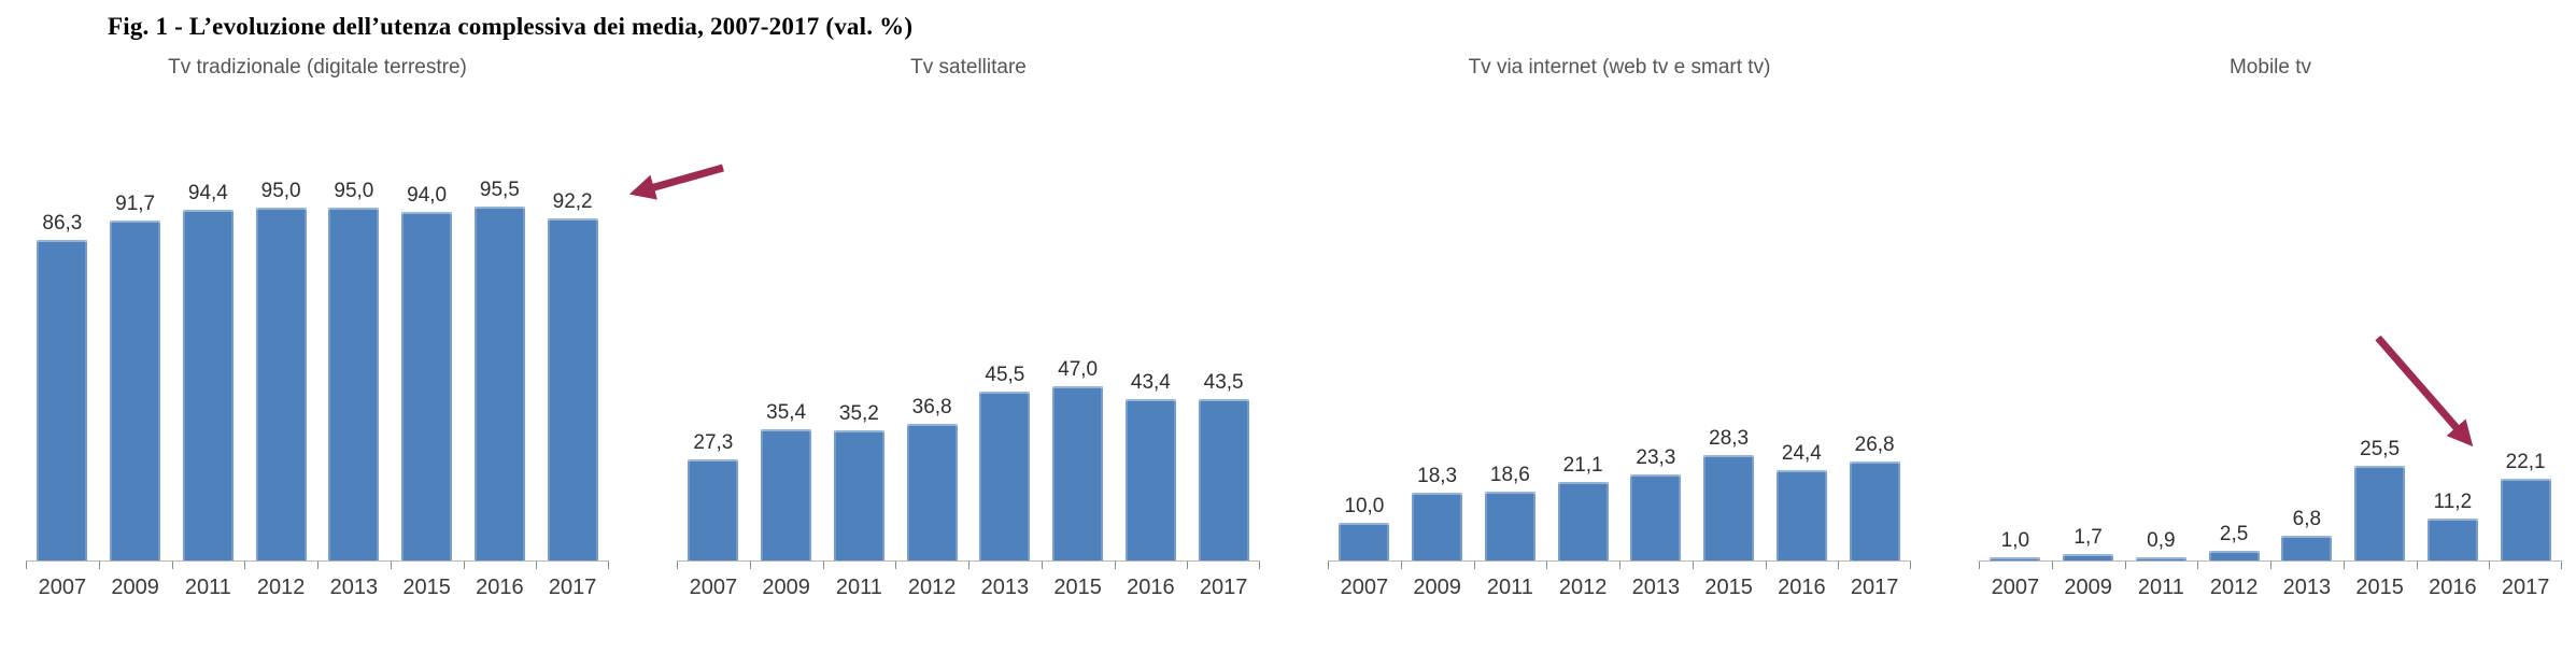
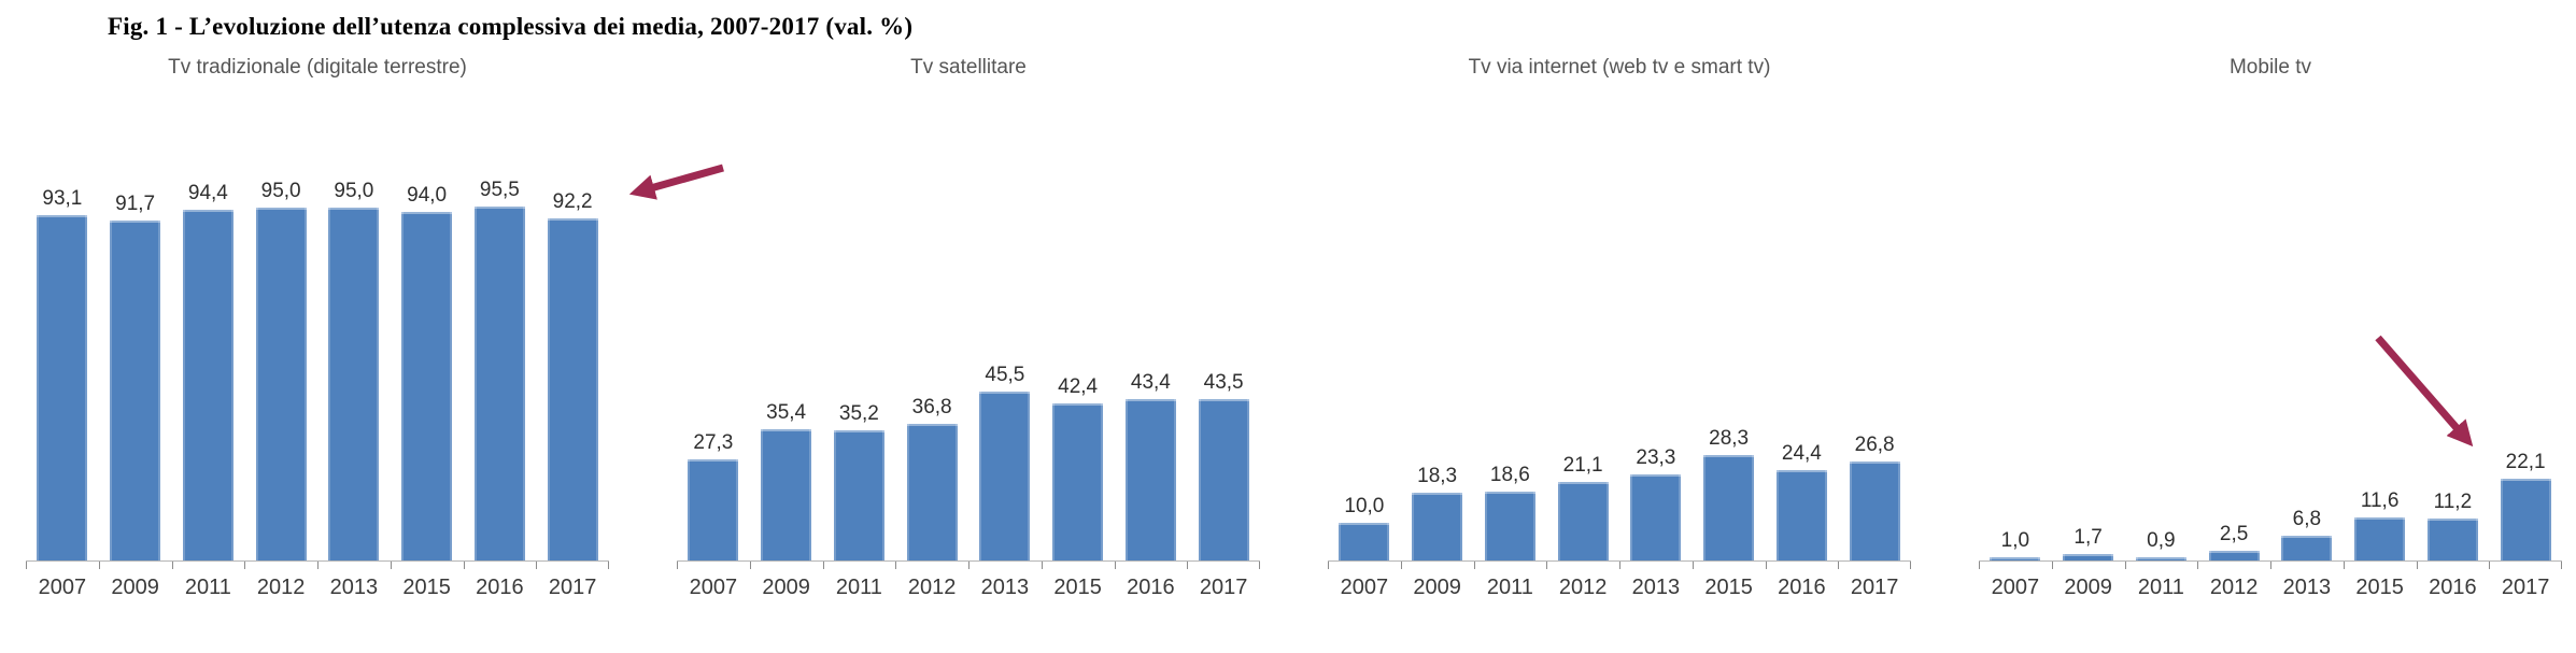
Tv tradizionale (digitale terrestre)/2007: 86,3 -> 93,1
Tv satellitare/2015: 47,0 -> 42,4
Mobile tv/2015: 25,5 -> 11,6
